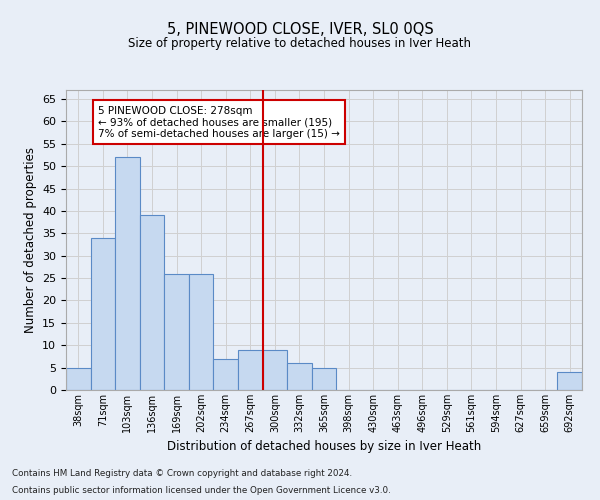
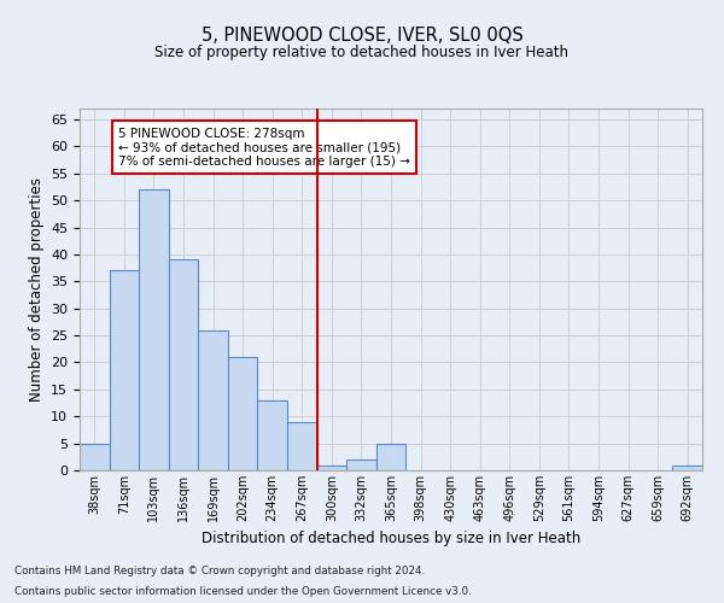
71sqm: 34 -> 37
202sqm: 26 -> 21
234sqm: 7 -> 13
300sqm: 9 -> 1
332sqm: 6 -> 2
692sqm: 4 -> 1
